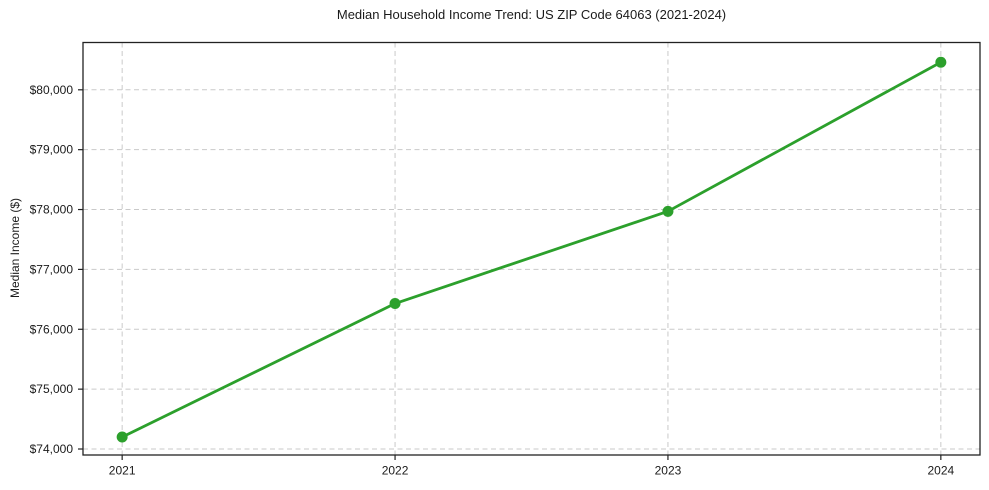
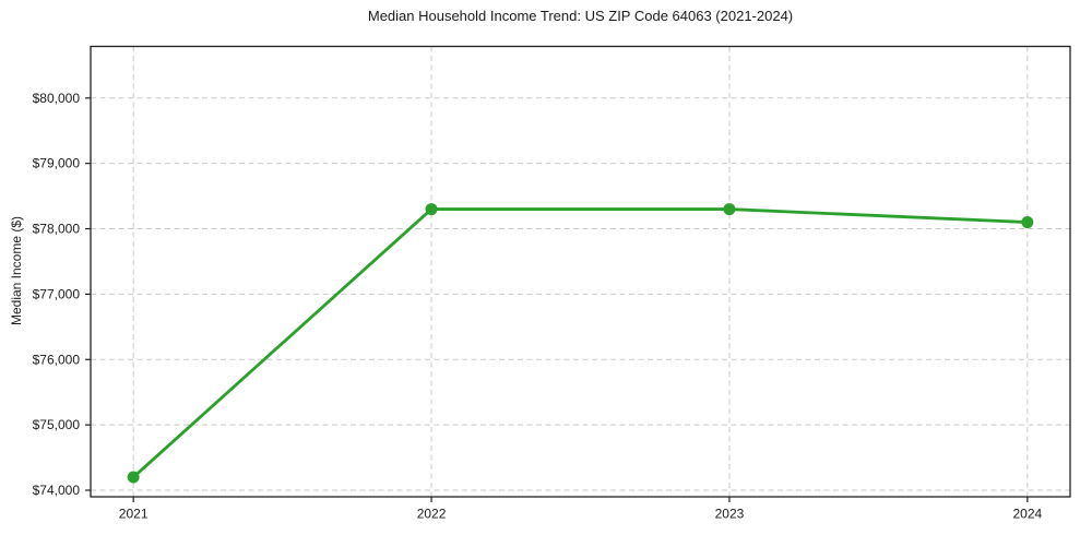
2022: $76400 -> $78300
2023: $78000 -> $78300
2024: $80500 -> $78100
